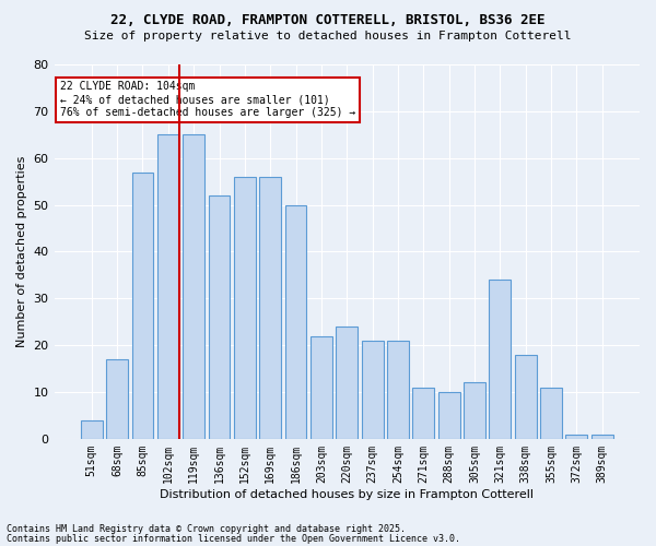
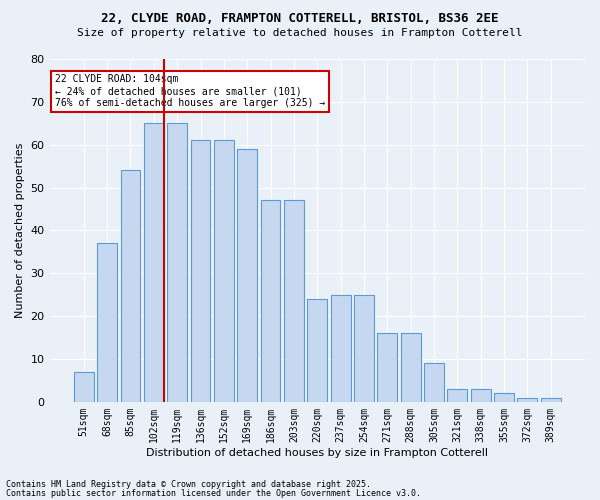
51sqm: 4 -> 7
68sqm: 17 -> 37
85sqm: 57 -> 54
136sqm: 52 -> 61
152sqm: 56 -> 61
169sqm: 56 -> 59
186sqm: 50 -> 47
203sqm: 22 -> 47
237sqm: 21 -> 25
254sqm: 21 -> 25
271sqm: 11 -> 16
288sqm: 10 -> 16
305sqm: 12 -> 9
321sqm: 34 -> 3
338sqm: 18 -> 3
355sqm: 11 -> 2
